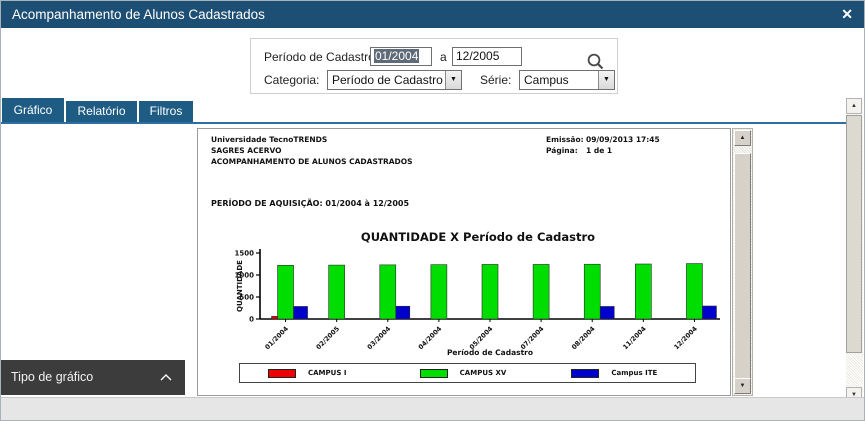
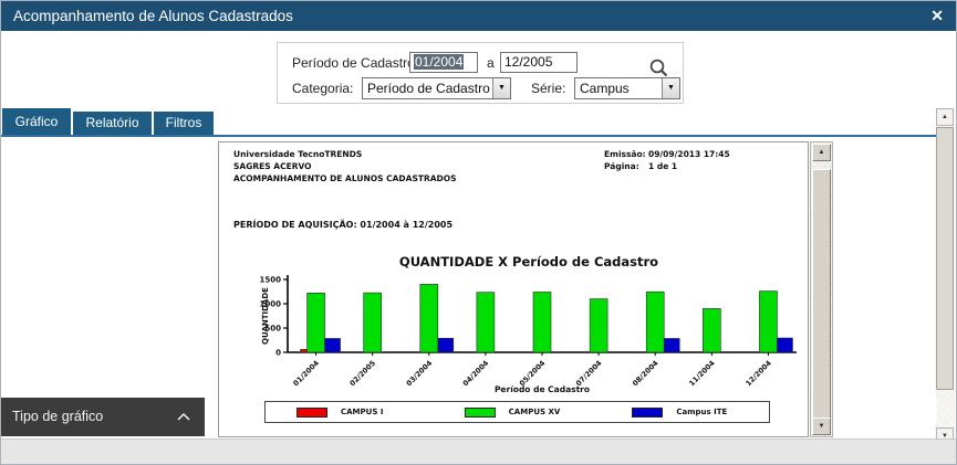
CAMPUS XV/03/2004: 1200 -> 1400
CAMPUS XV/07/2004: 1200 -> 1100
CAMPUS XV/11/2004: 1200 -> 900
